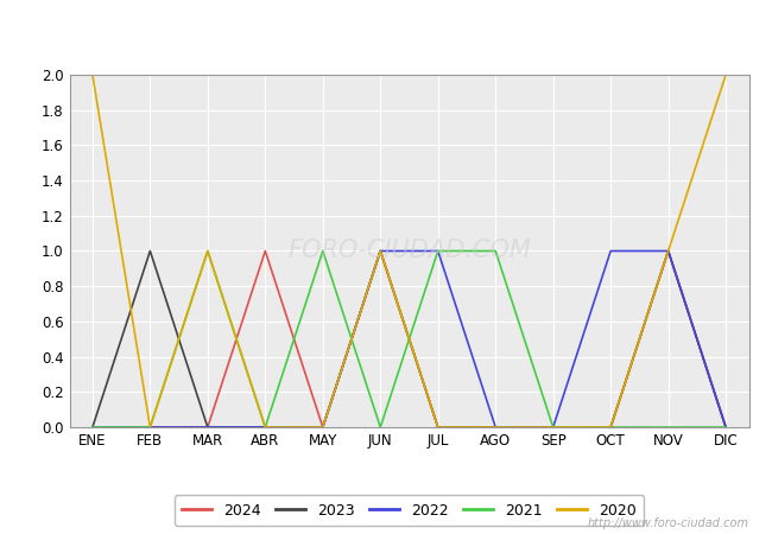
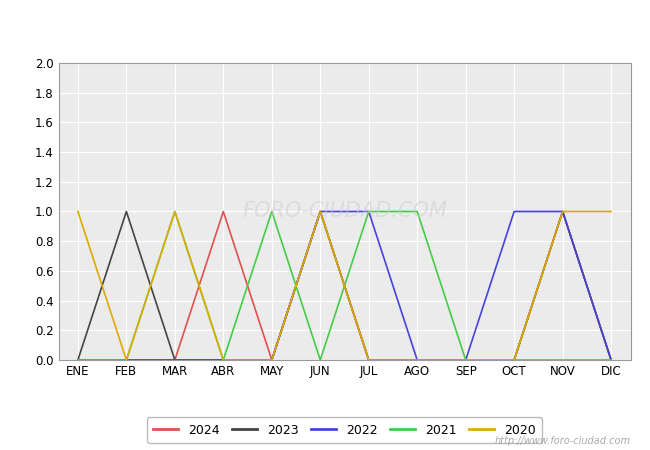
2020/ENE: 2 -> 1
2020/DIC: 2 -> 1
